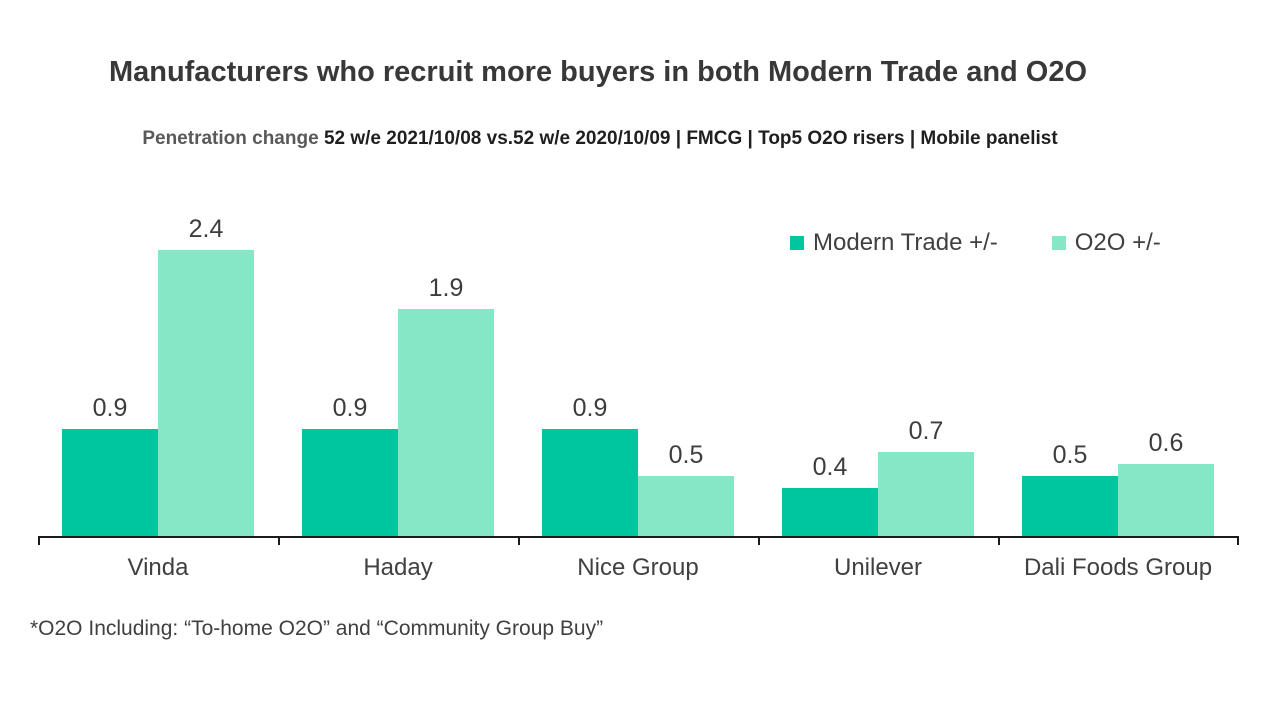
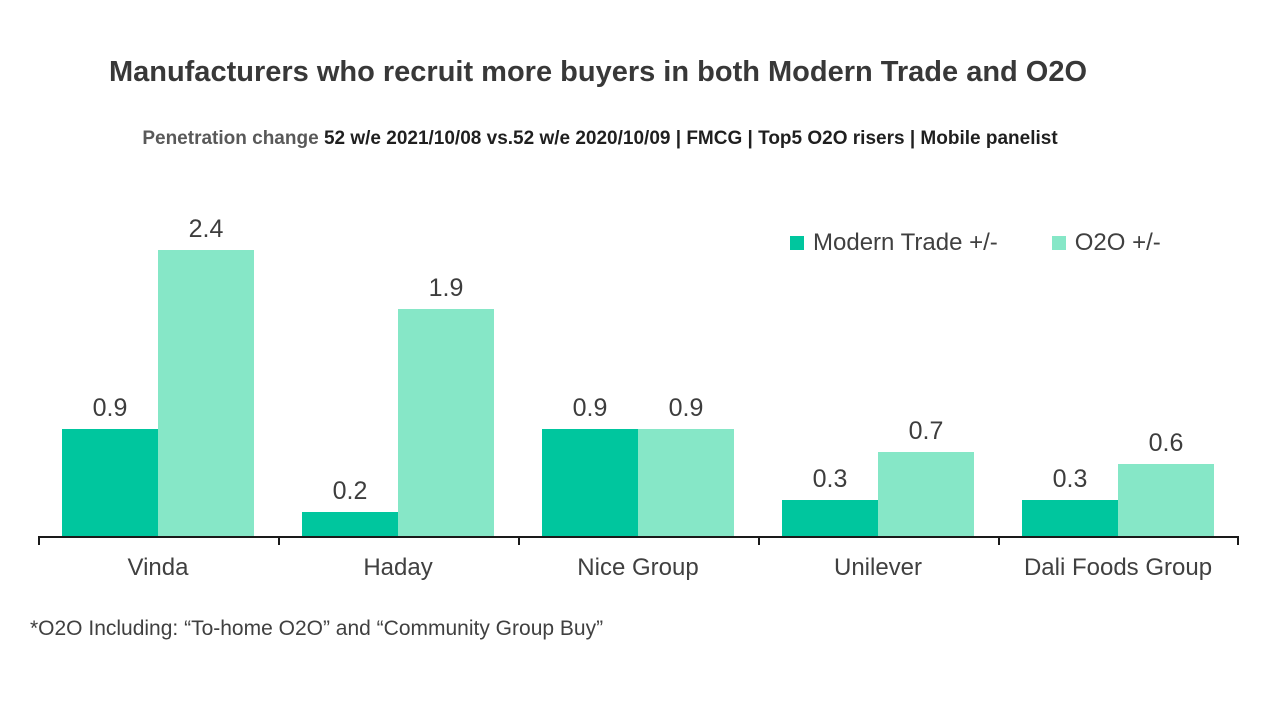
Modern Trade +/-/Haday: 0.9 -> 0.2
O2O +/-/Nice Group: 0.5 -> 0.9
Modern Trade +/-/Unilever: 0.4 -> 0.3
Modern Trade +/-/Dali Foods Group: 0.5 -> 0.3
